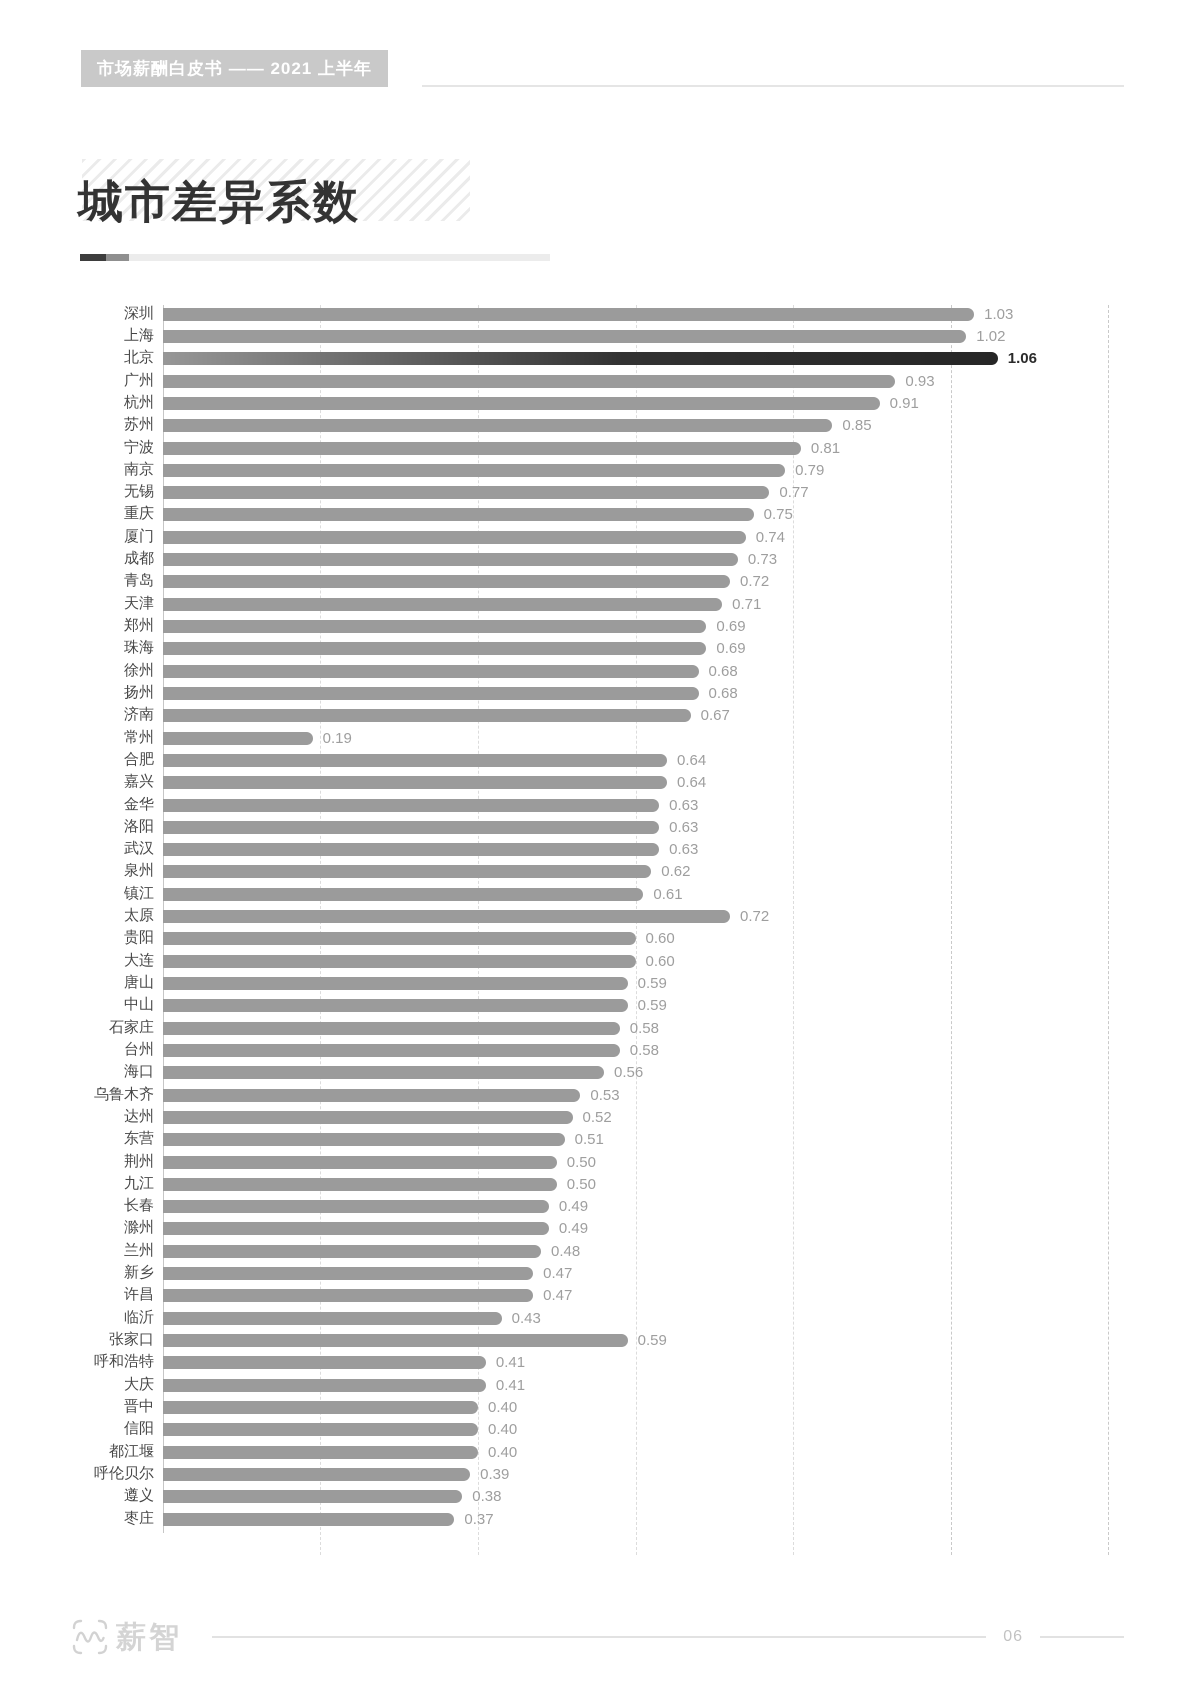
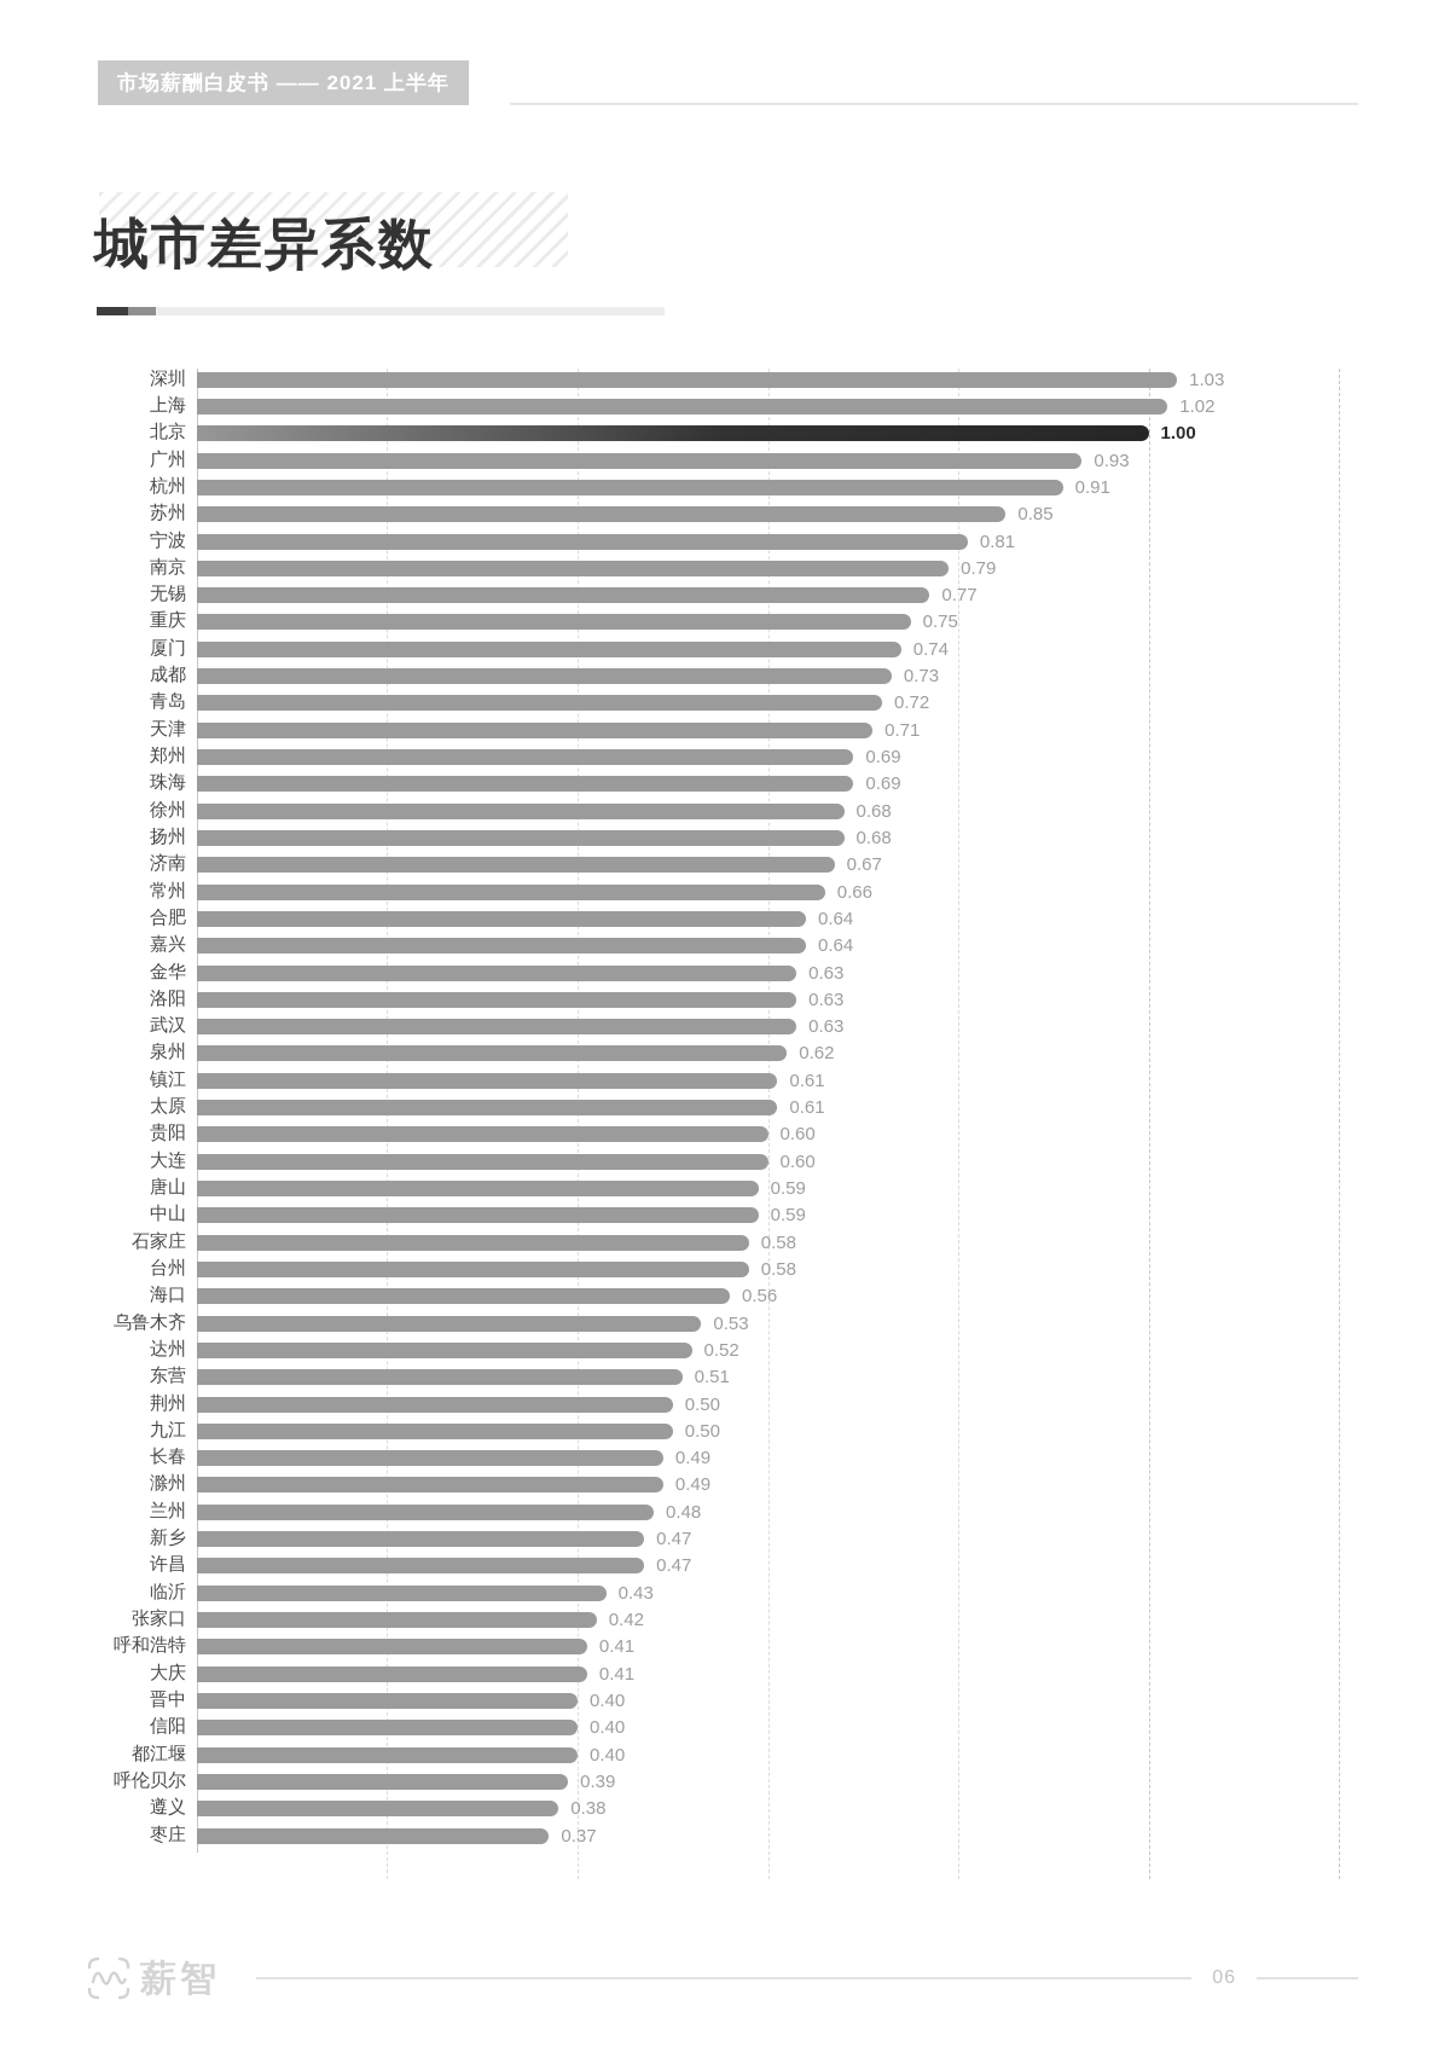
北京: 1.06 -> 1.00
常州: 0.19 -> 0.66
太原: 0.72 -> 0.61
张家口: 0.59 -> 0.42
